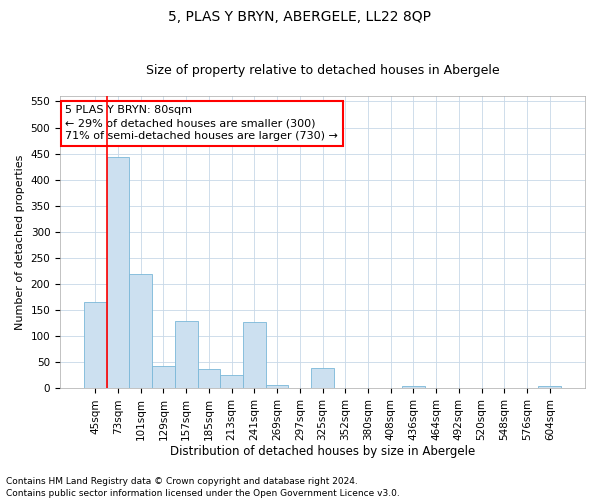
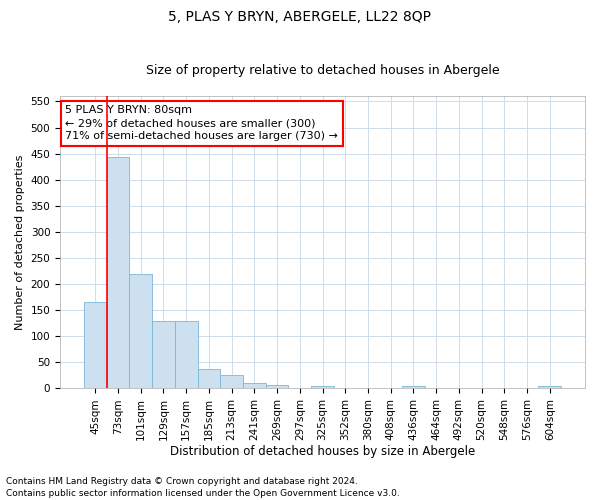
129sqm: 44 -> 130
241sqm: 128 -> 10
325sqm: 40 -> 4
